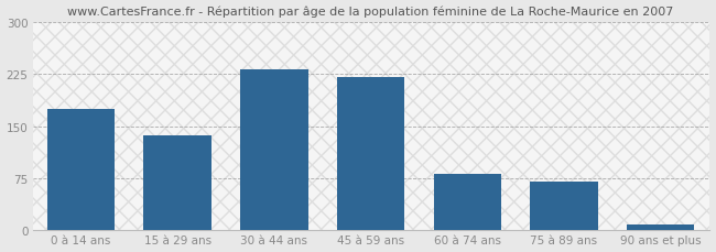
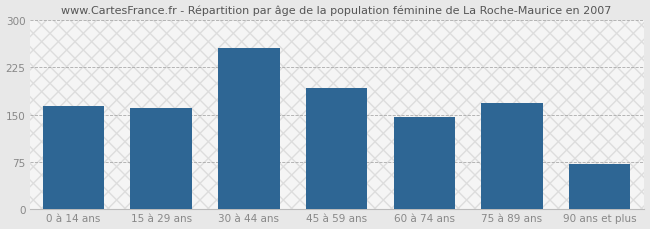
0 à 14 ans: 175 -> 164
15 à 29 ans: 137 -> 160
30 à 44 ans: 232 -> 256
45 à 59 ans: 220 -> 192
60 à 74 ans: 82 -> 146
75 à 89 ans: 70 -> 168
90 ans et plus: 8 -> 72
